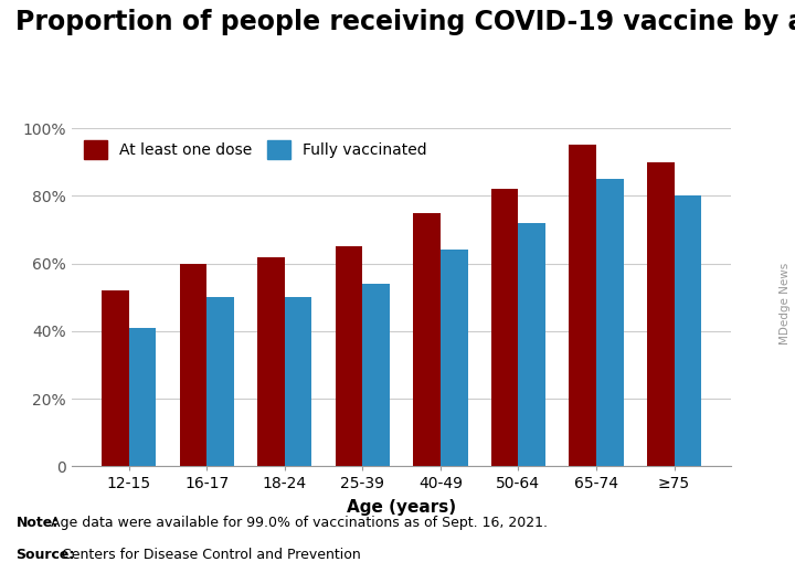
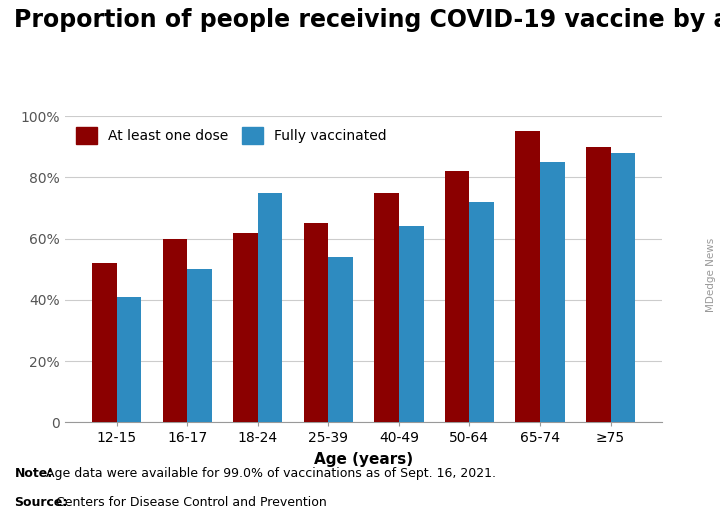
Fully vaccinated/18-24: 50% -> 75%
Fully vaccinated/≥75: 80% -> 88%
